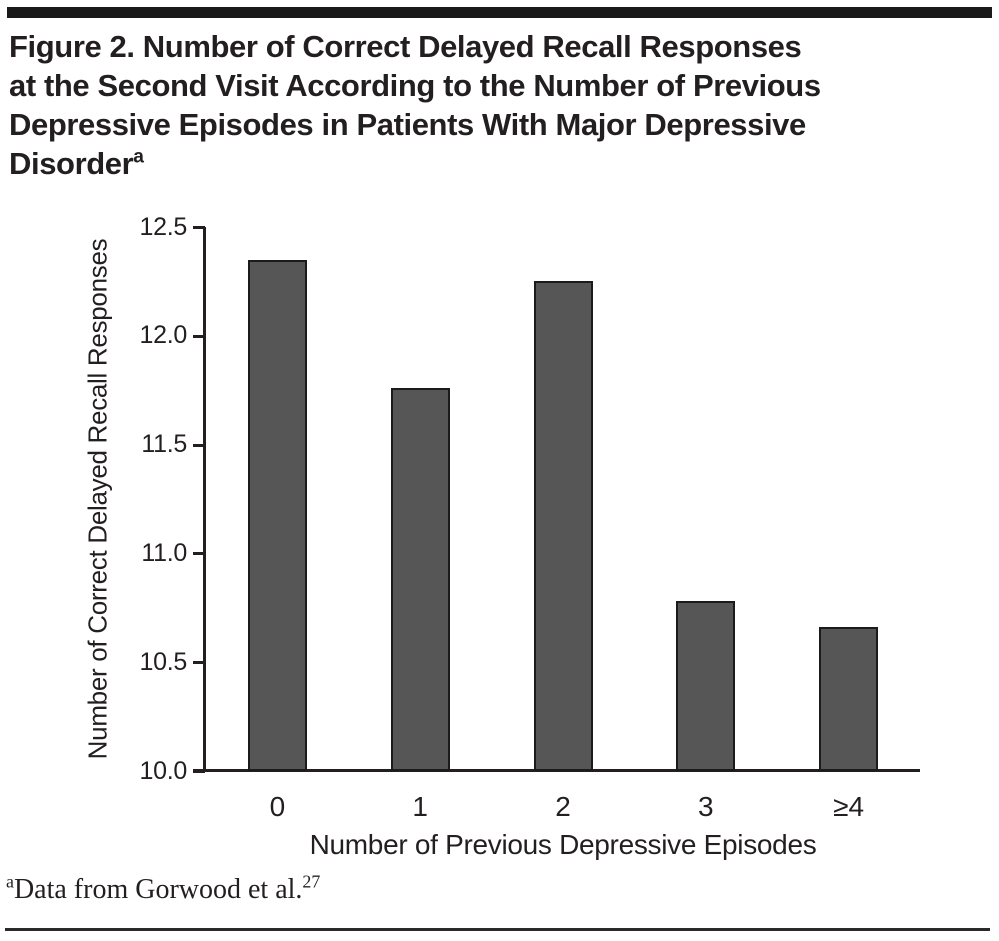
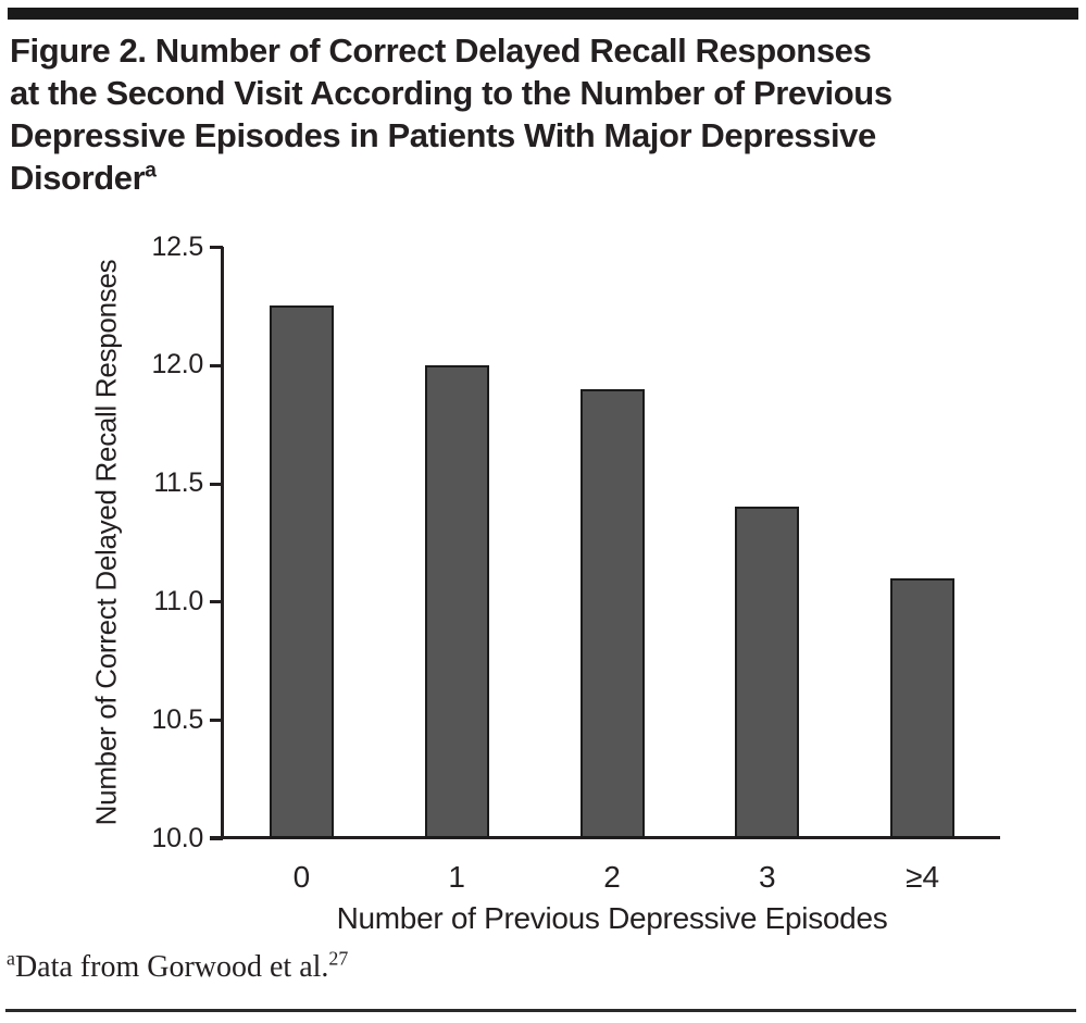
0: 12.35 -> 12.25
1: 11.76 -> 12.00
2: 12.25 -> 11.90
3: 10.78 -> 11.40
≥4: 10.66 -> 11.10
